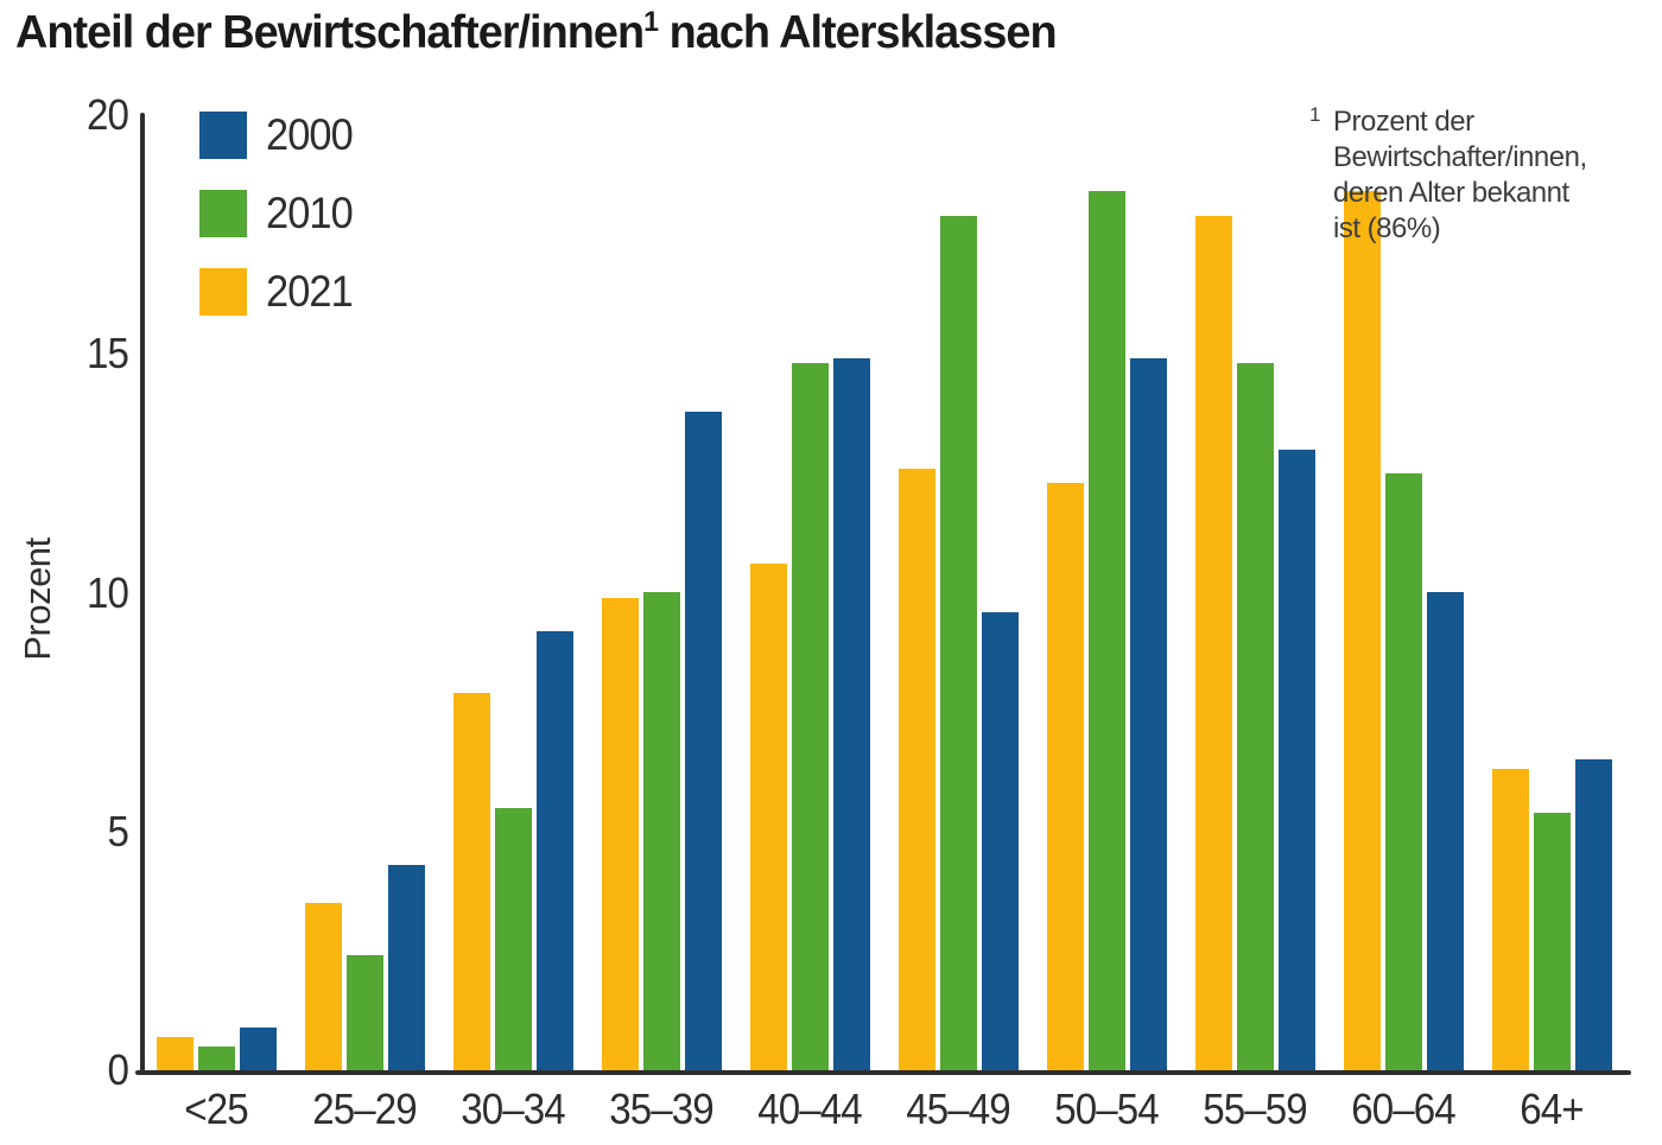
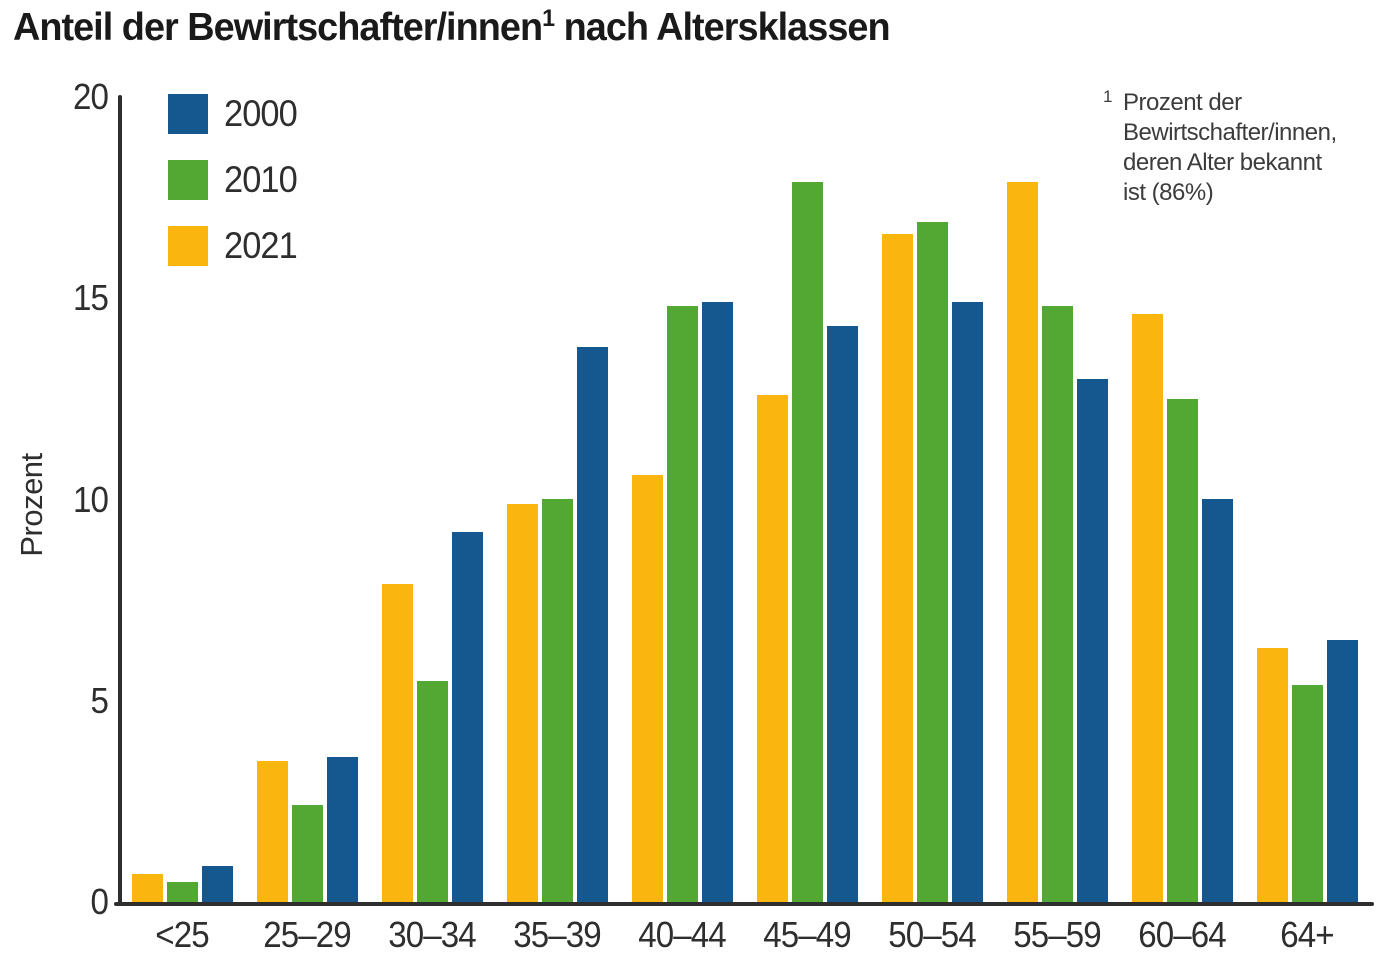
2000/25–29: 4.3 -> 3.6
2000/45–49: 9.6 -> 14.3
2010/50–54: 18.4 -> 16.9
2021/50–54: 12.3 -> 16.6
2021/60–64: 18.4 -> 14.6
